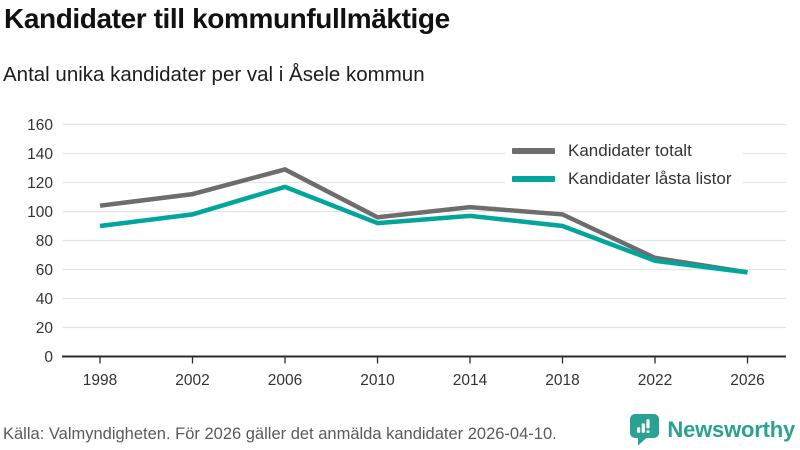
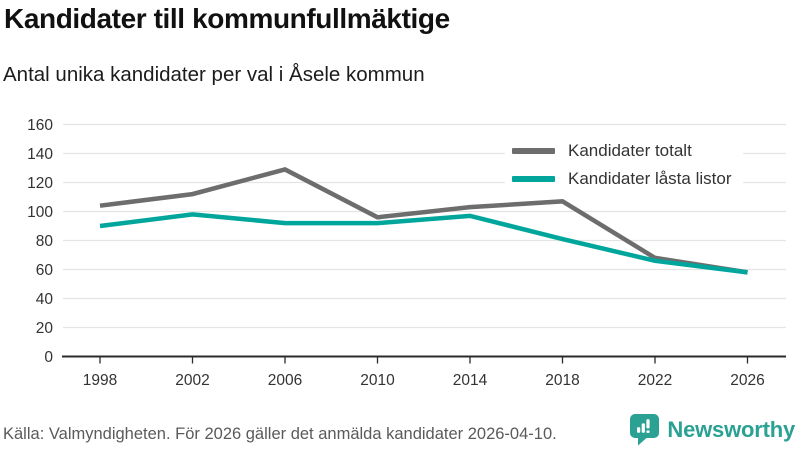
Kandidater låsta listor/2006: 117 -> 92
Kandidater totalt/2018: 98 -> 107
Kandidater låsta listor/2018: 90 -> 81
